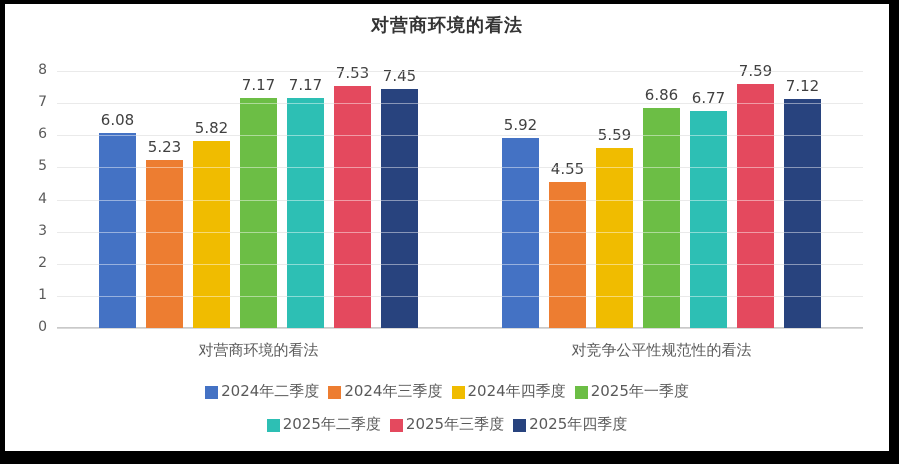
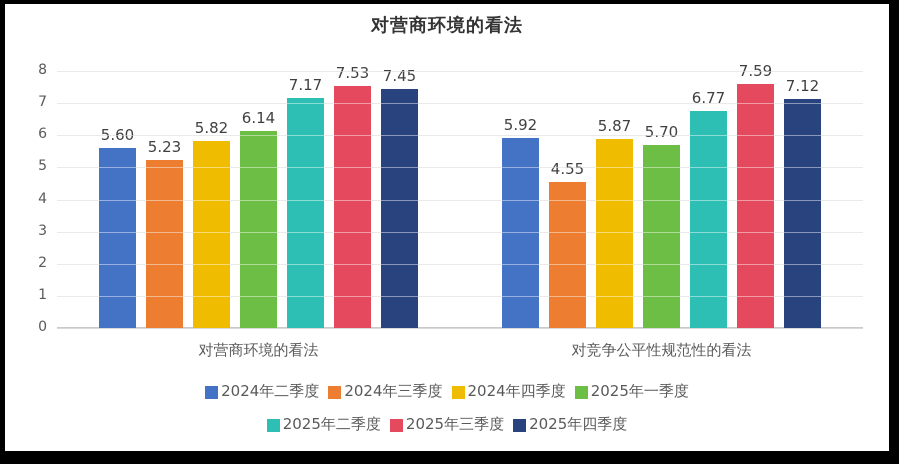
2024年二季度/对营商环境的看法: 6.08 -> 5.60
2025年一季度/对营商环境的看法: 7.17 -> 6.14
2024年四季度/对竞争公平性规范性的看法: 5.59 -> 5.87
2025年一季度/对竞争公平性规范性的看法: 6.86 -> 5.70
